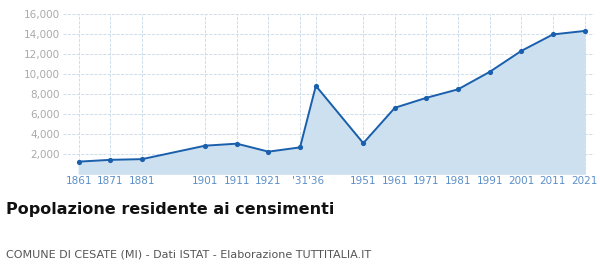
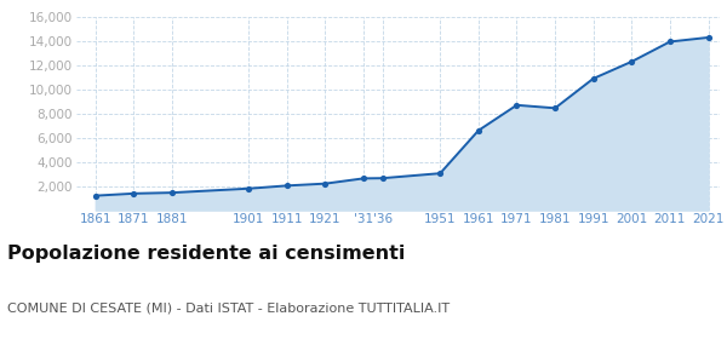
1901: 2,800 -> 1,800
1911: 3,000 -> 2,000
'36: 8,800 -> 2,600
1971: 7,600 -> 8,700
1991: 10,200 -> 10,900
